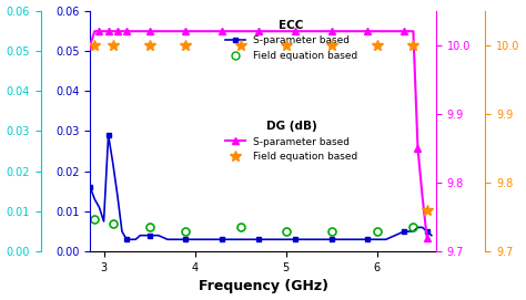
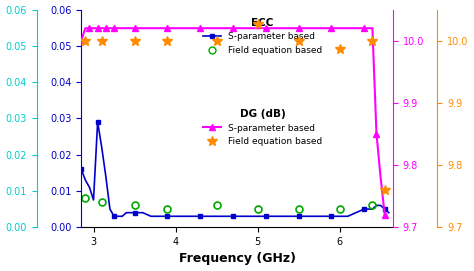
Field equation based/5: 9.999 -> 10.026
Field equation based/6: 9.999 -> 9.986
